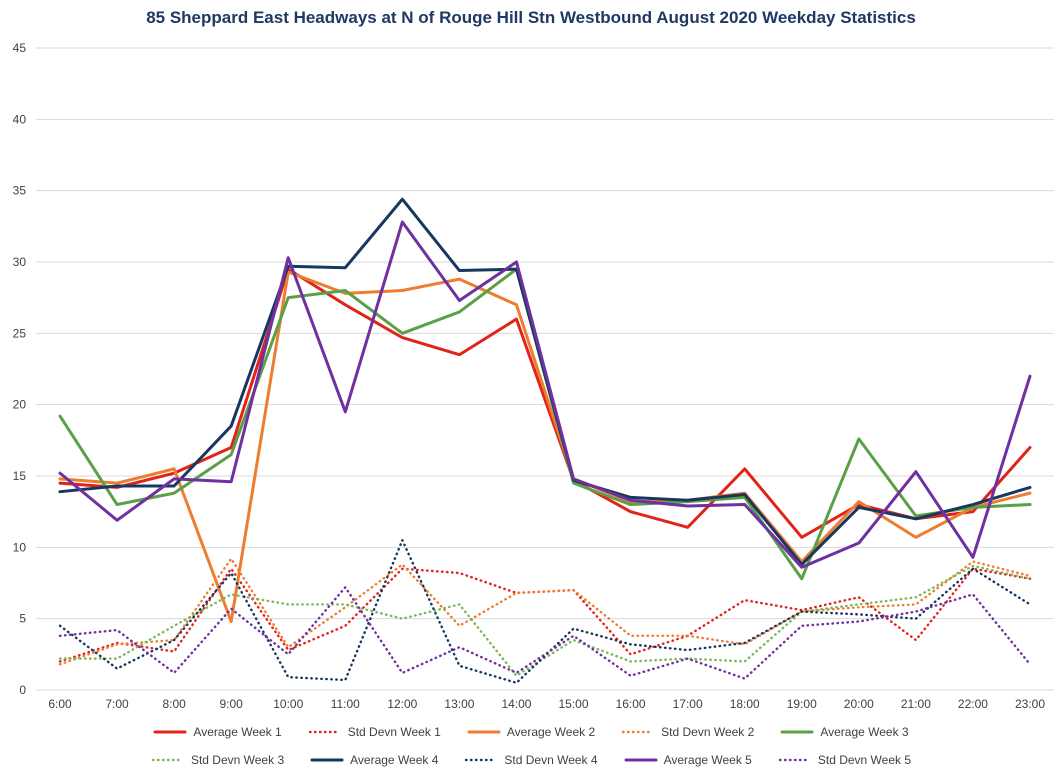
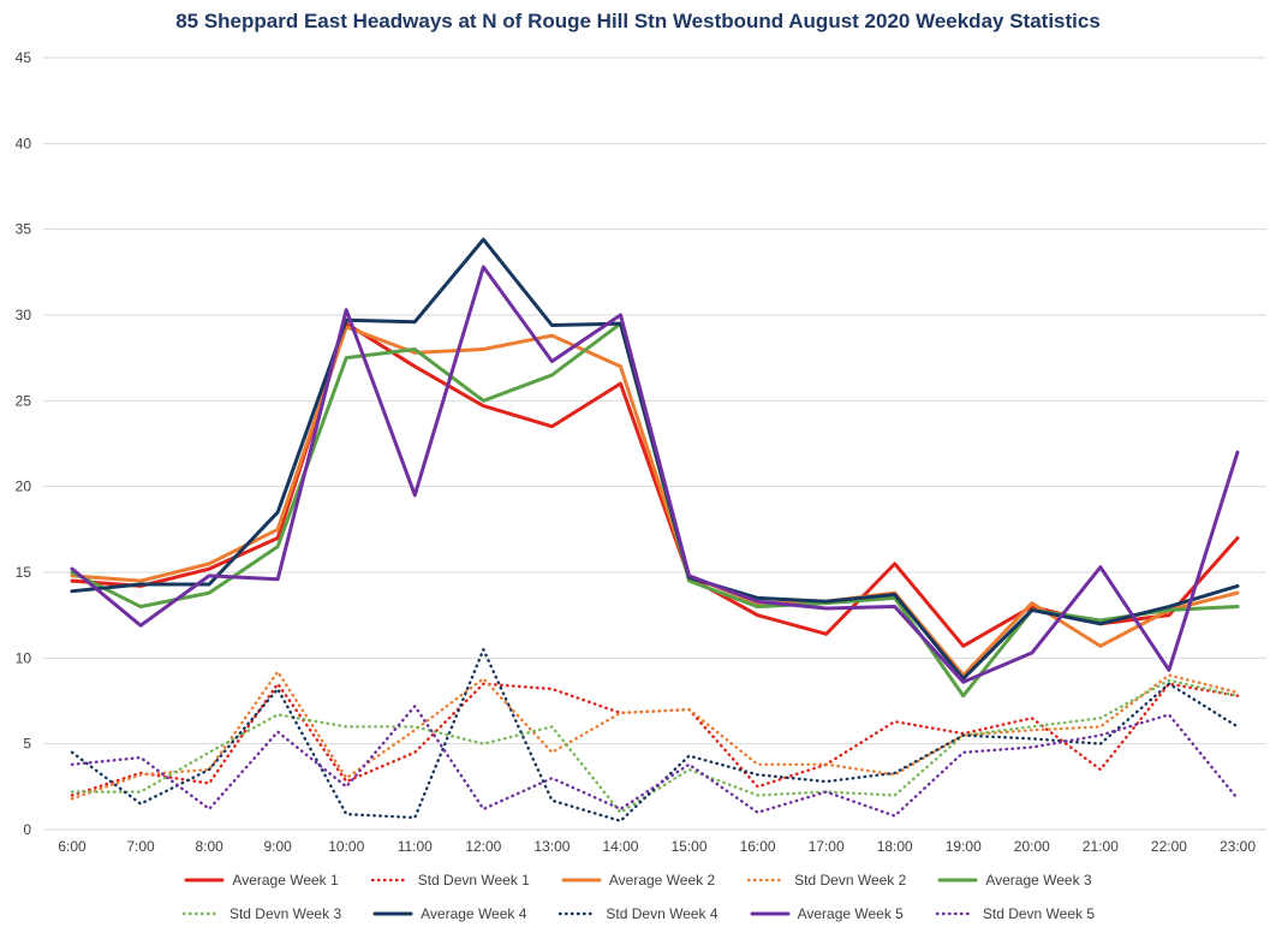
Average Week 3/6:00: 19.2 -> 15.0
Average Week 2/9:00: 4.8 -> 17.5
Average Week 3/20:00: 17.6 -> 12.8
